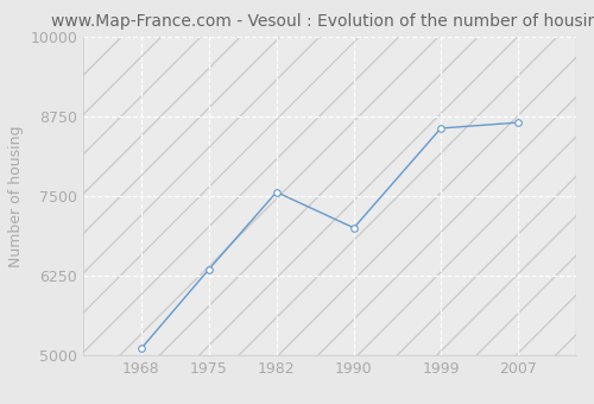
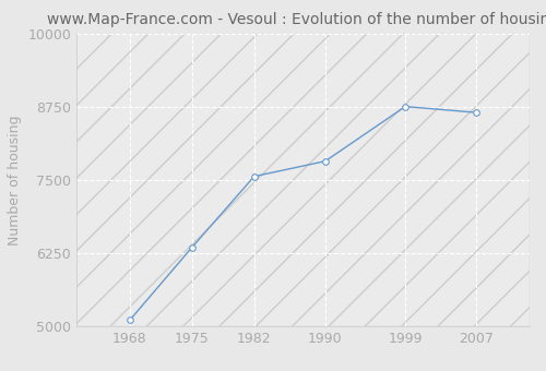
1990: 7000 -> 7820
1999: 8560 -> 8750
